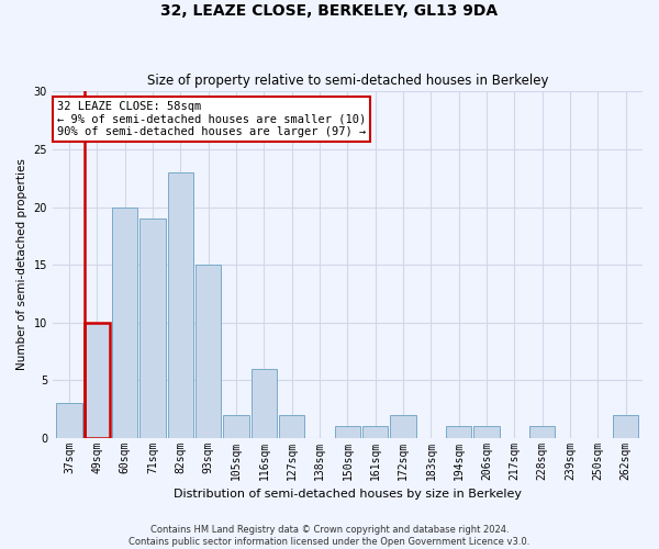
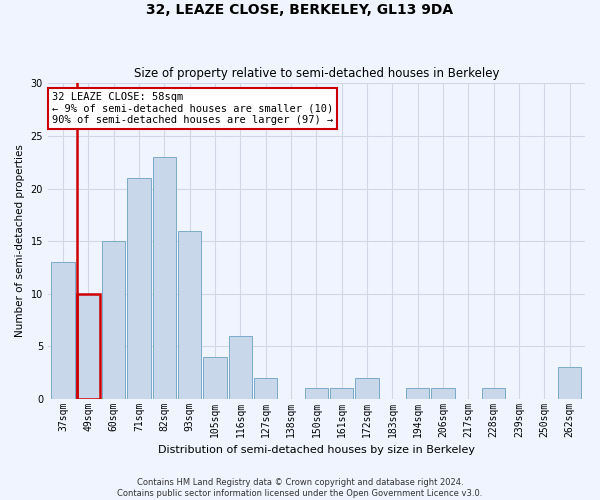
37sqm: 3 -> 13
60sqm: 20 -> 15
71sqm: 19 -> 21
93sqm: 15 -> 16
105sqm: 2 -> 4
262sqm: 2 -> 3
